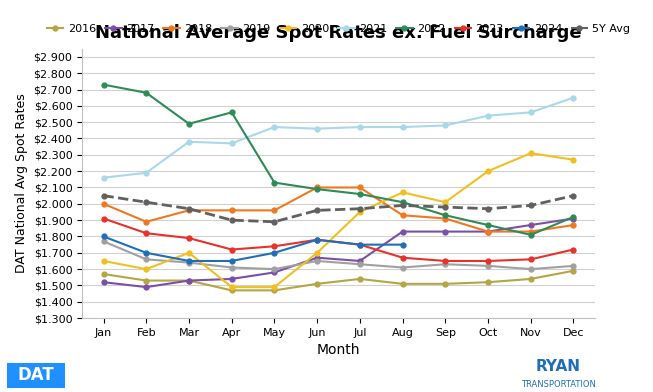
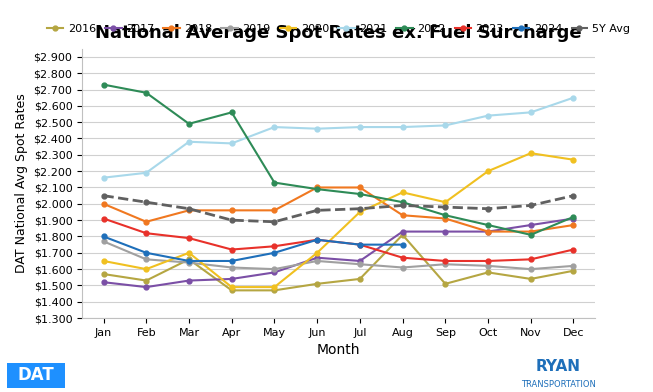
2016/Mar: $1.53 -> $1.66
2016/Aug: $1.51 -> $1.81
2016/Oct: $1.52 -> $1.58
